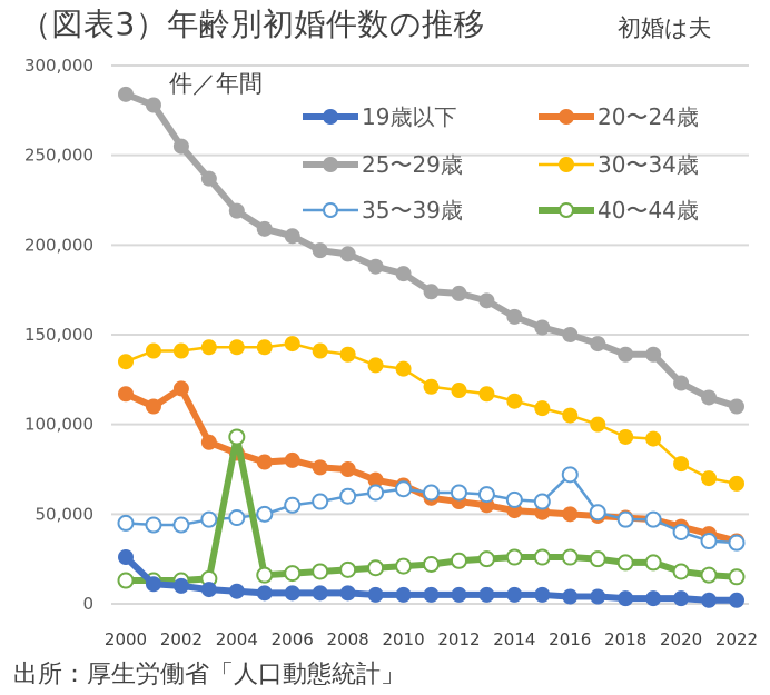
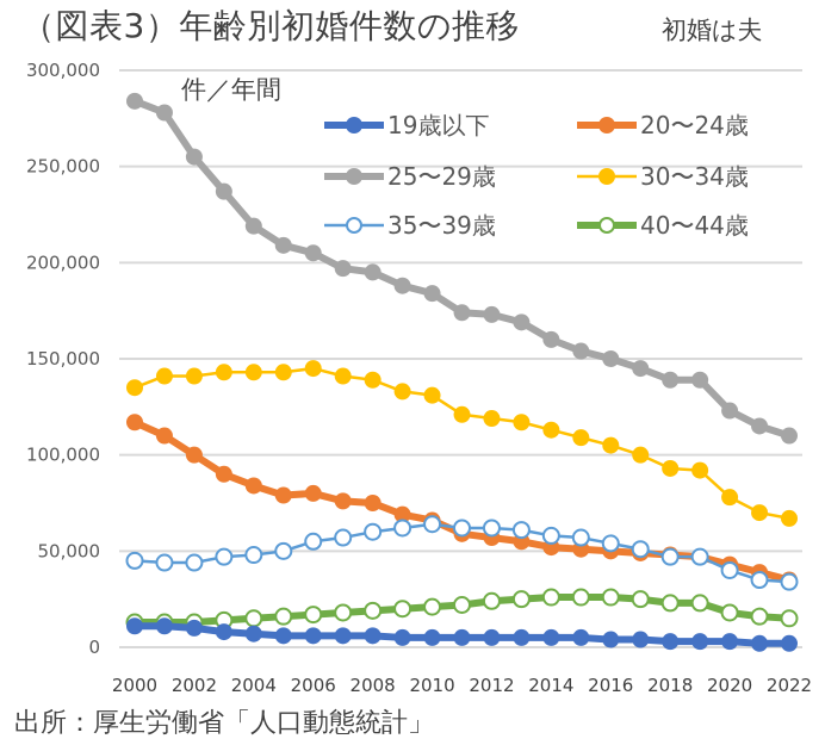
19歳以下/2000: 26000 -> 11000
20〜24歳/2002: 120000 -> 100000
40〜44歳/2004: 93000 -> 15000
35〜39歳/2016: 72000 -> 54000
